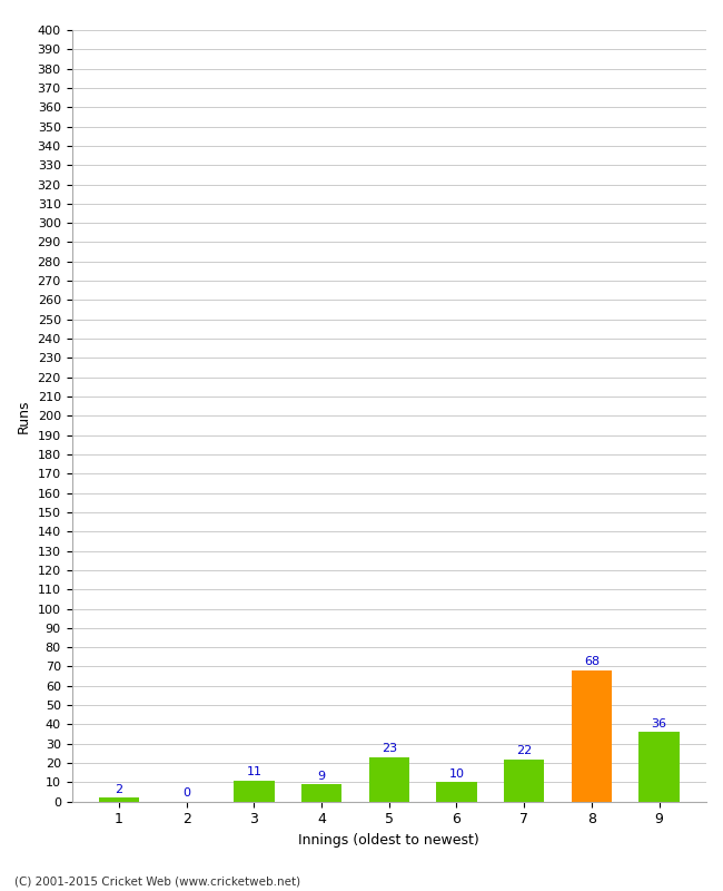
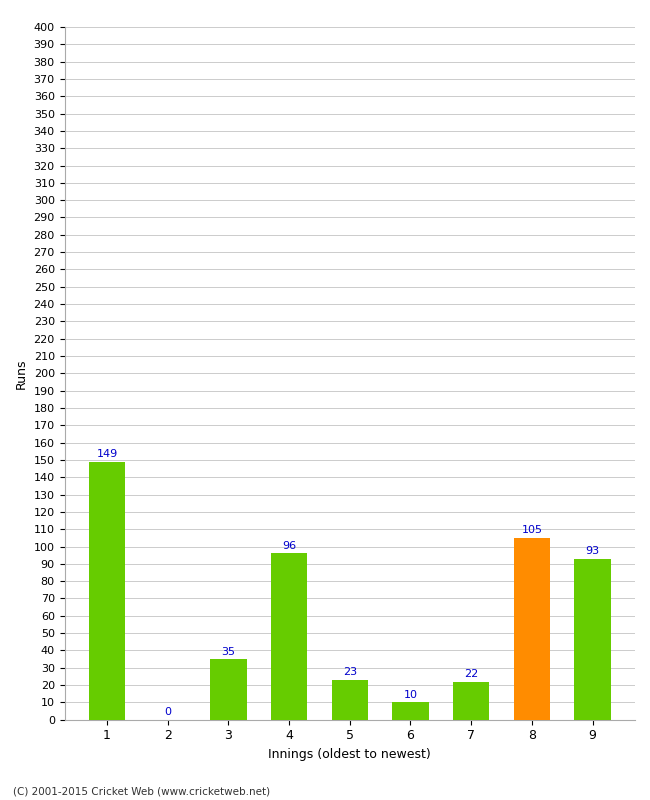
1: 2 -> 149
3: 11 -> 35
4: 9 -> 96
8: 68 -> 105
9: 36 -> 93
